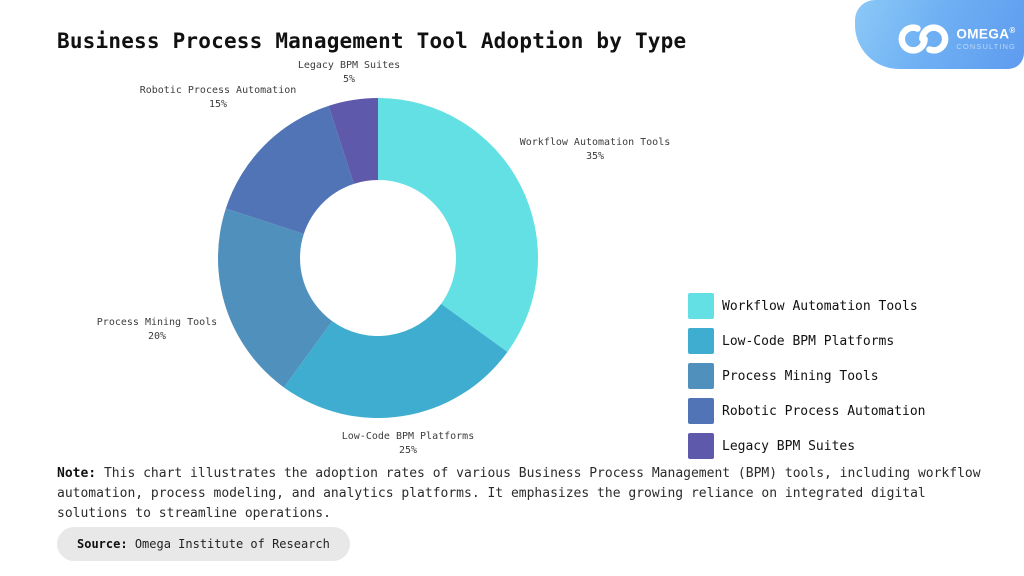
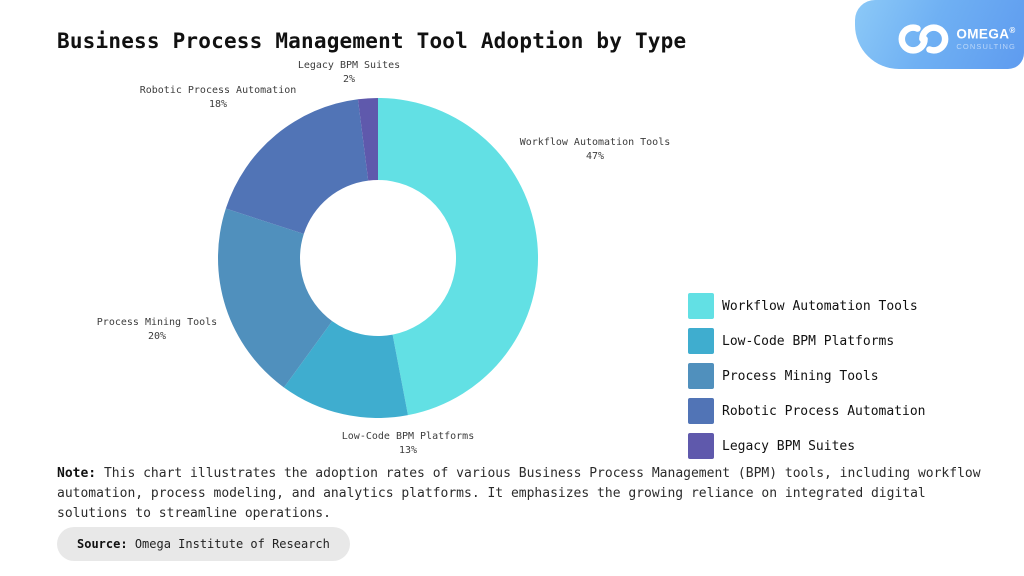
Workflow Automation Tools: 35% -> 47%
Low-Code BPM Platforms: 25% -> 13%
Robotic Process Automation: 15% -> 18%
Legacy BPM Suites: 5% -> 2%
